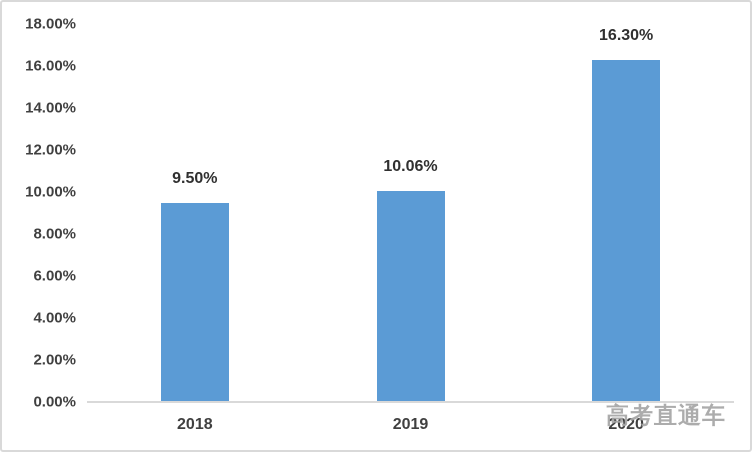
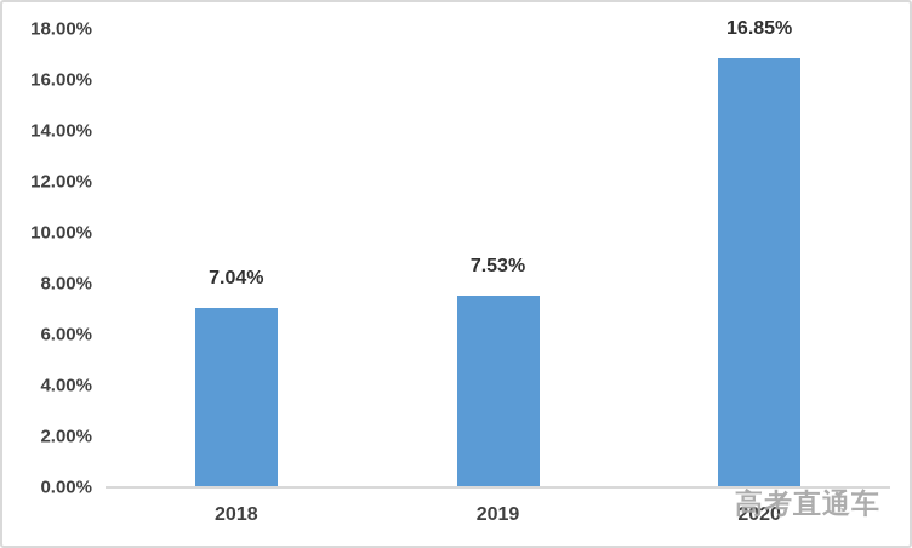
2018: 9.50% -> 7.04%
2019: 10.06% -> 7.53%
2020: 16.30% -> 16.85%
